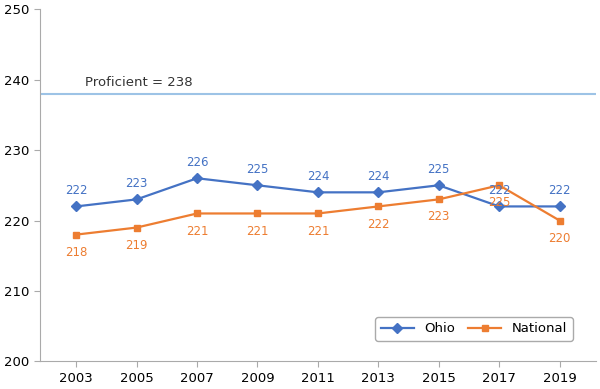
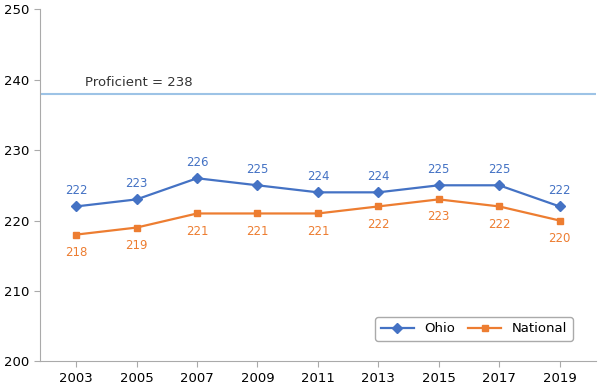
Ohio/2017: 222 -> 225
National/2017: 225 -> 222
